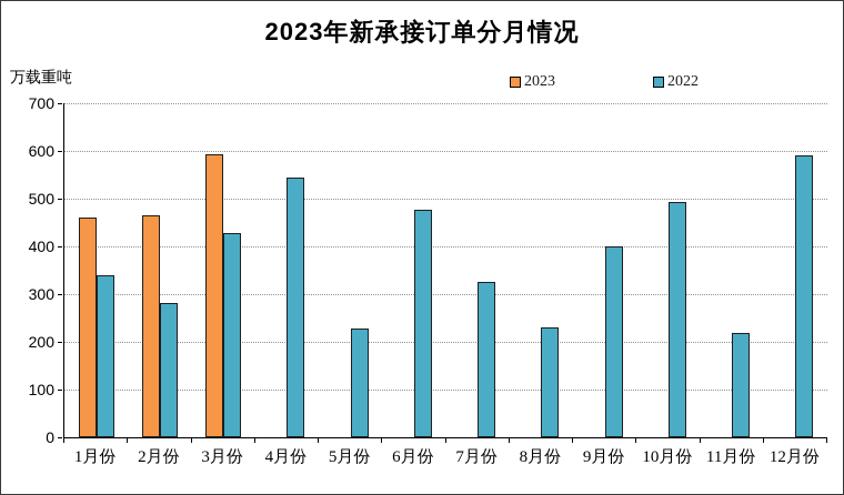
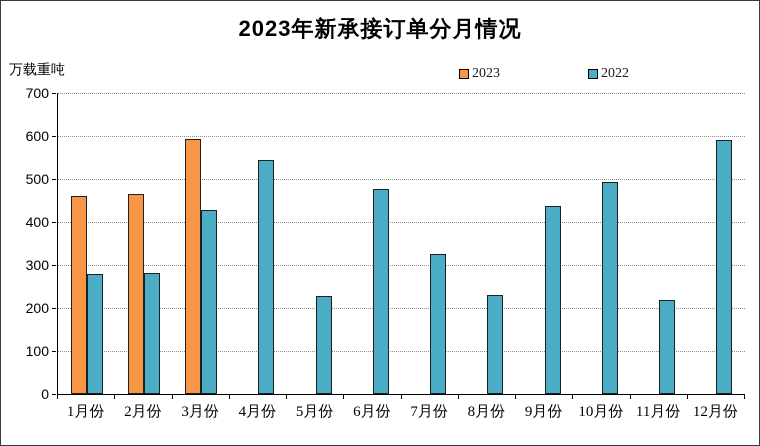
2022/1月份: 340 -> 280
2022/9月份: 400 -> 440
